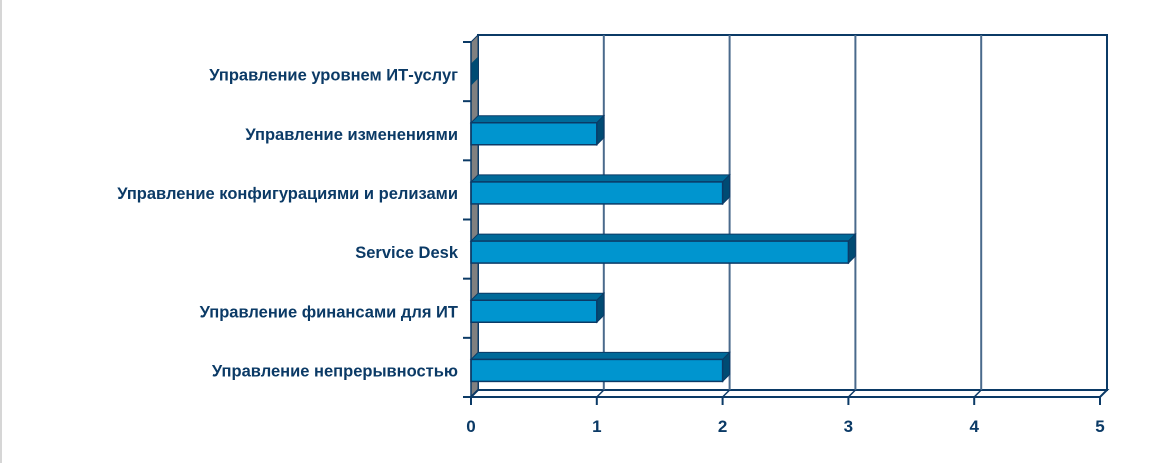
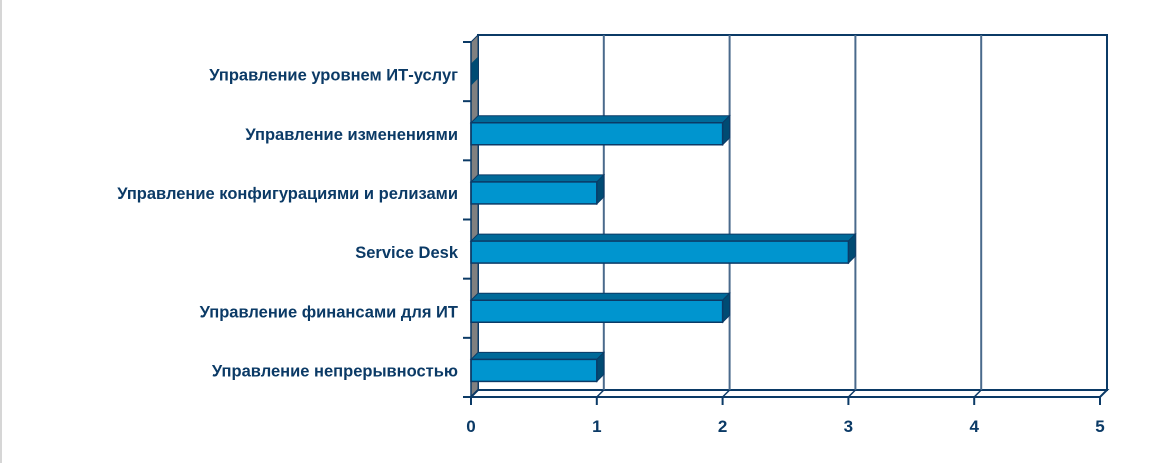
Управление изменениями: 1 -> 2
Управление конфигурациями и релизами: 2 -> 1
Управление финансами для ИТ: 1 -> 2
Управление непрерывностью: 2 -> 1
